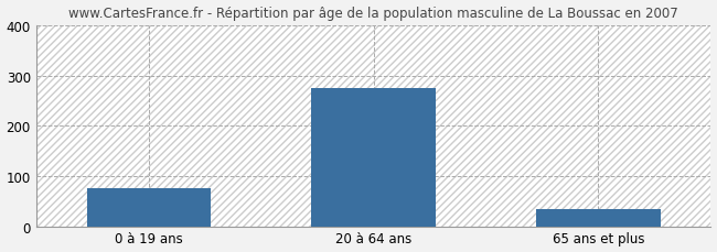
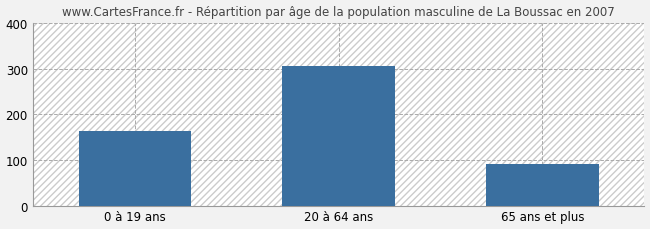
0 à 19 ans: 75 -> 163
20 à 64 ans: 275 -> 305
65 ans et plus: 35 -> 90
